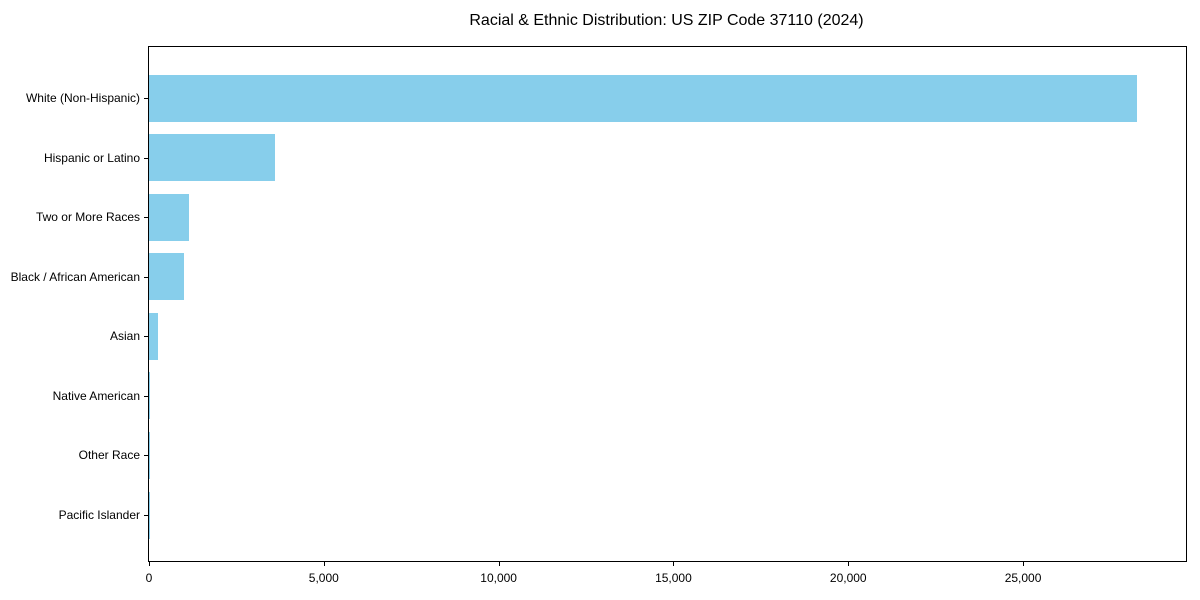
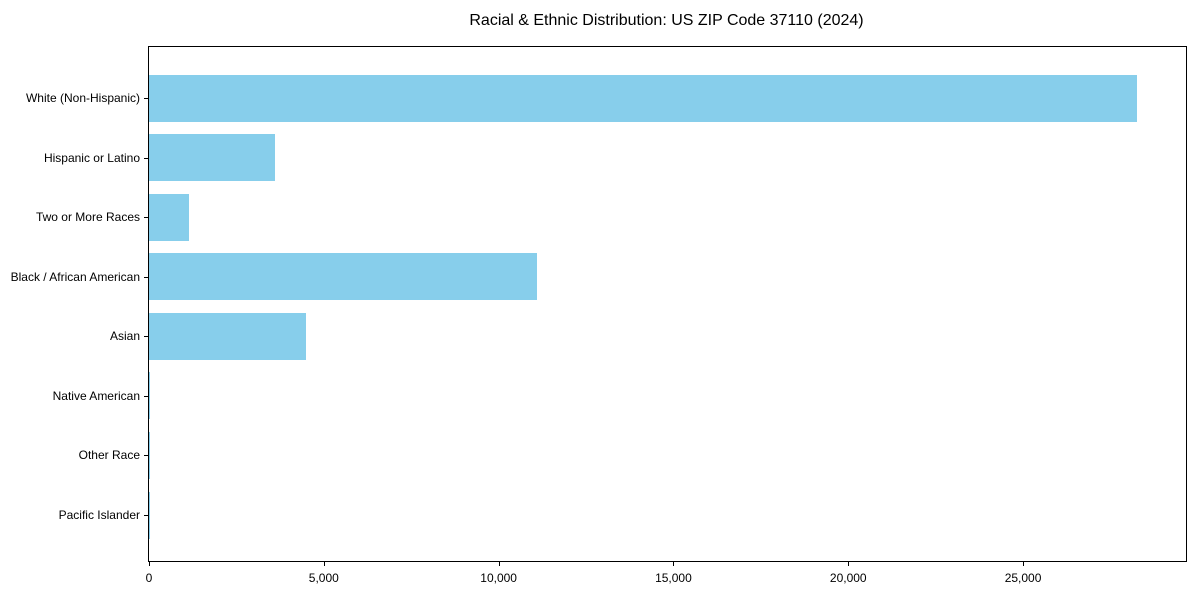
Black / African American: 1000 -> 11100
Asian: 300 -> 4500
